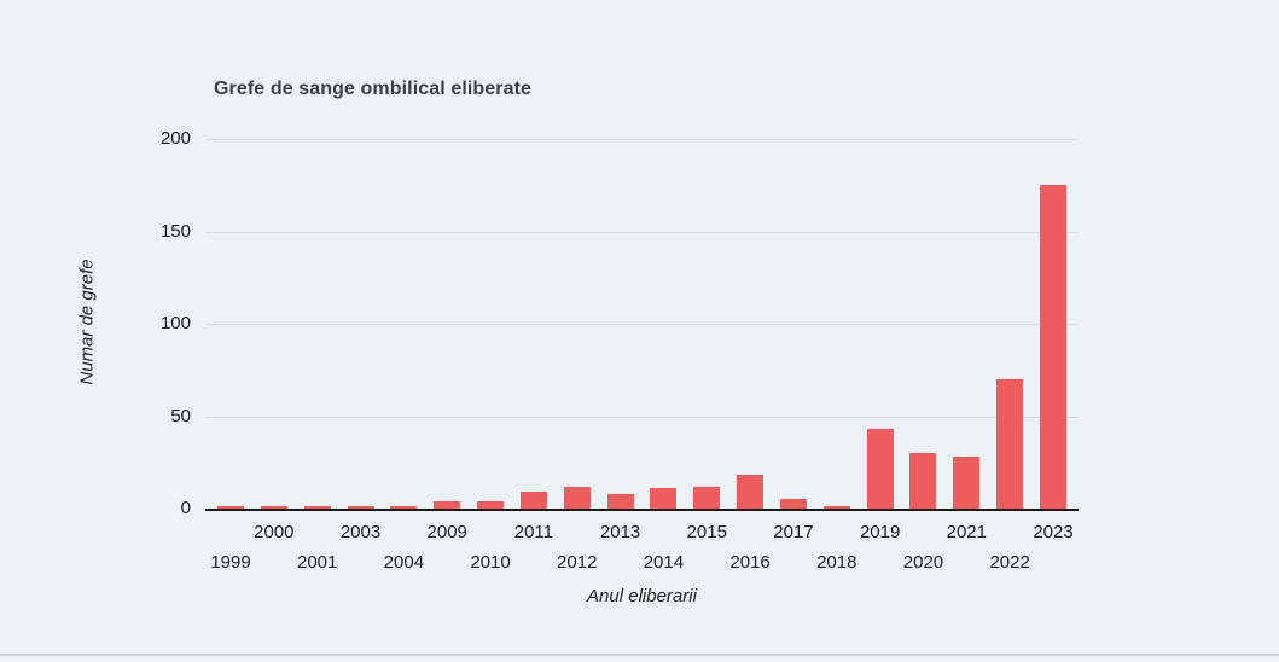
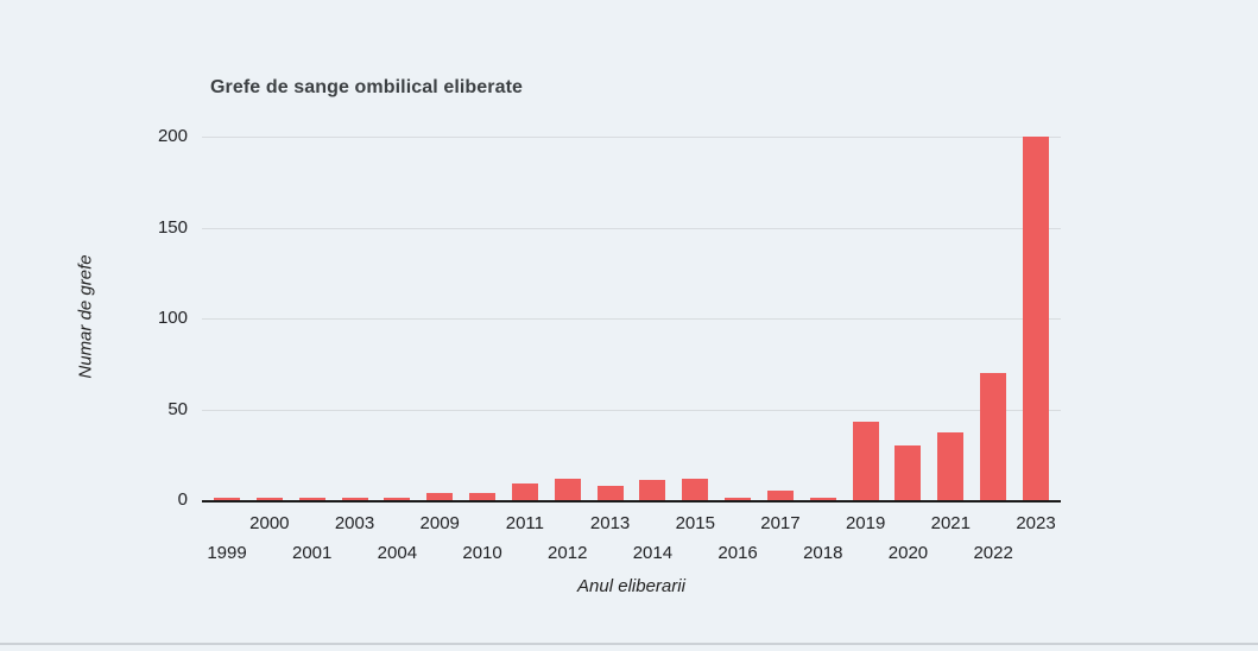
2016: 18 -> 1
2021: 28 -> 37
2023: 175 -> 200
